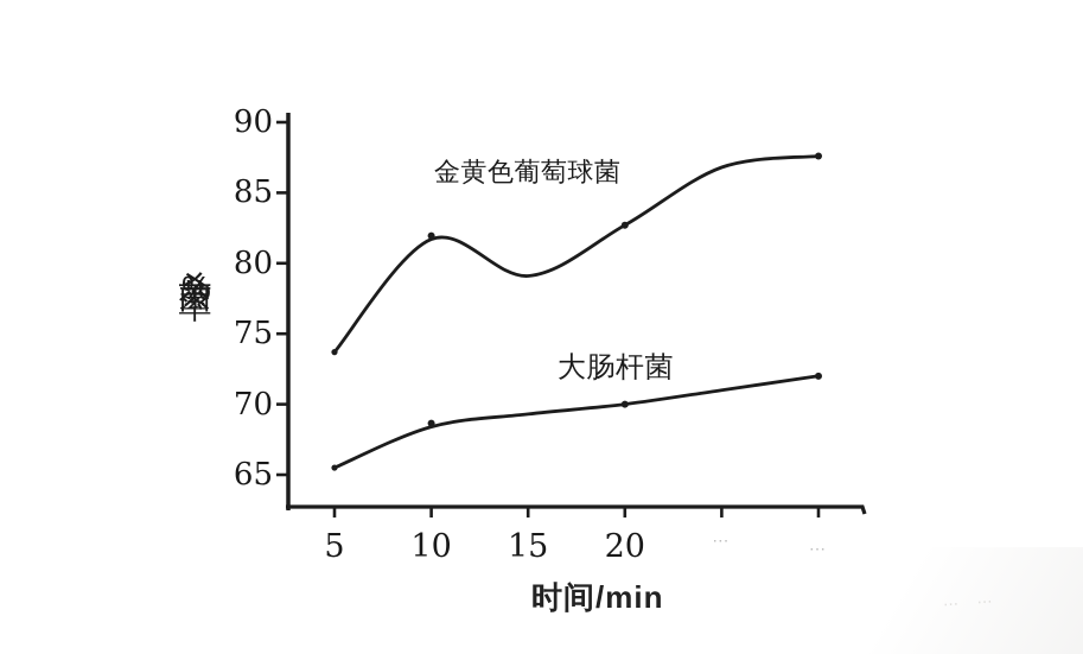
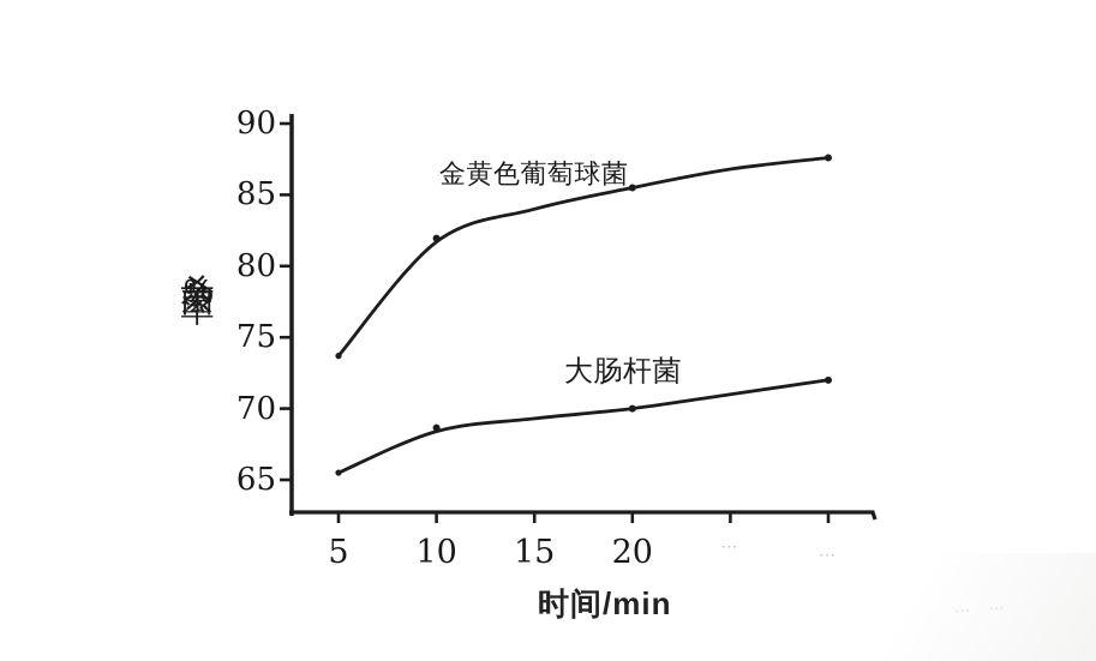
金黄色葡萄球菌/15: 79.1 -> 84.0
金黄色葡萄球菌/20: 82.7 -> 85.5
